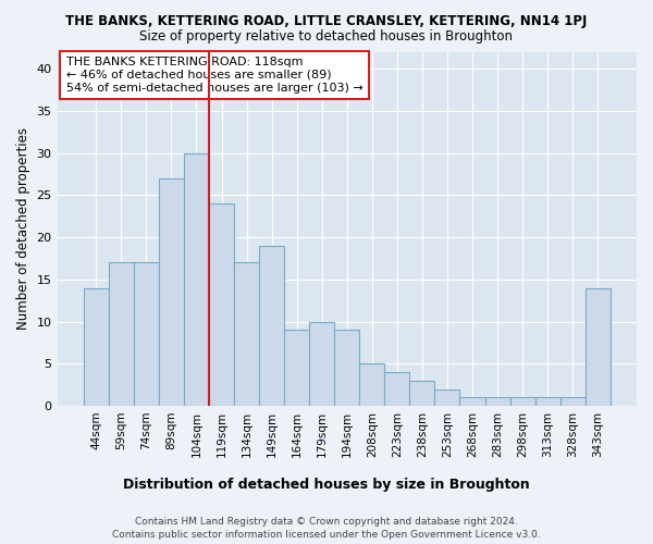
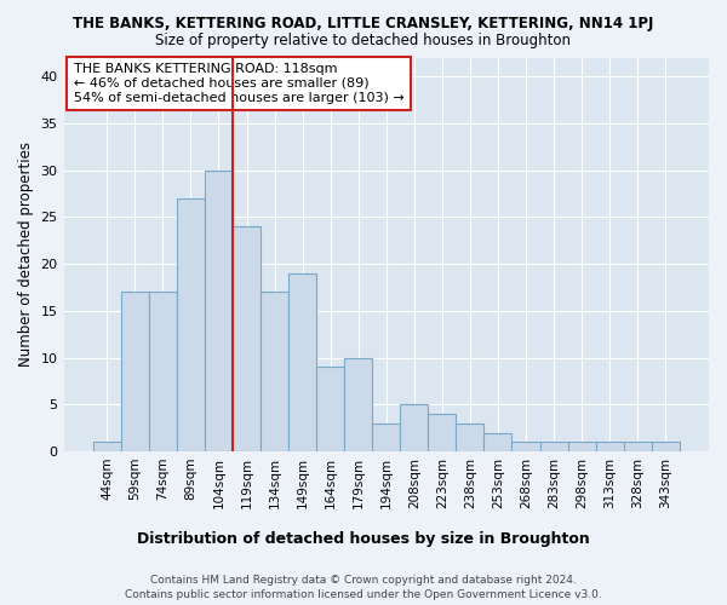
44sqm: 14 -> 1
194sqm: 9 -> 3
343sqm: 14 -> 1
